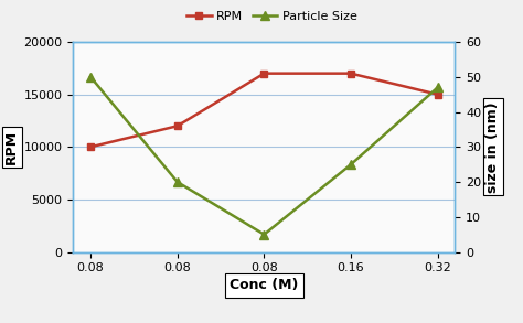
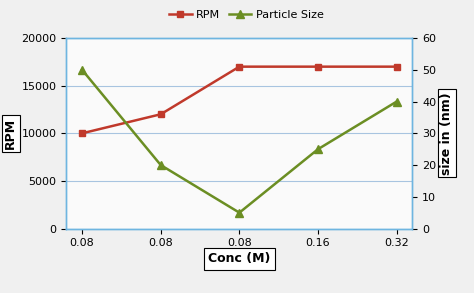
RPM/0.32: 15000 -> 17000
Particle Size/0.32: 47 -> 40
